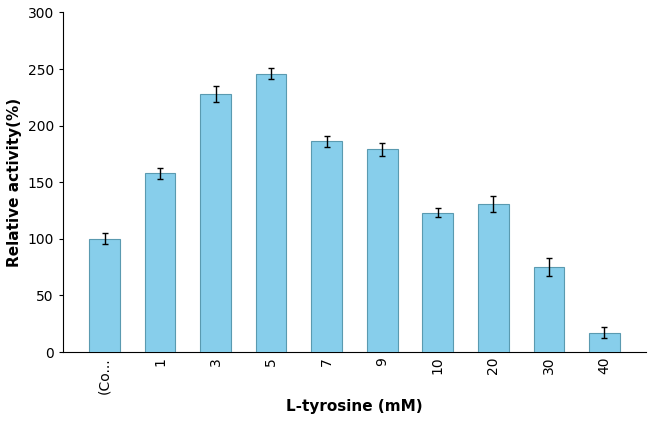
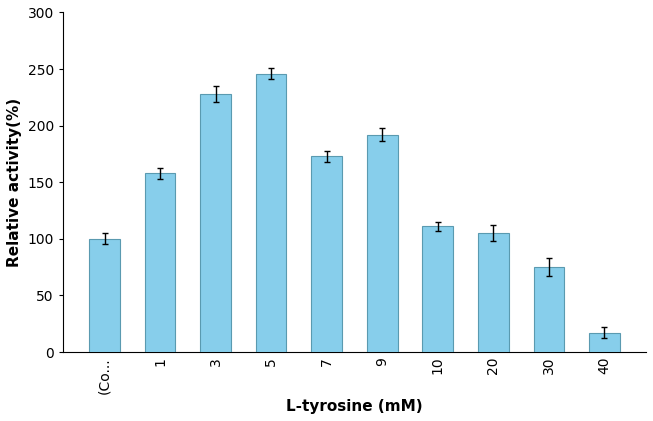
7: 186 -> 173
9: 179 -> 192
10: 123 -> 111
20: 131 -> 105
